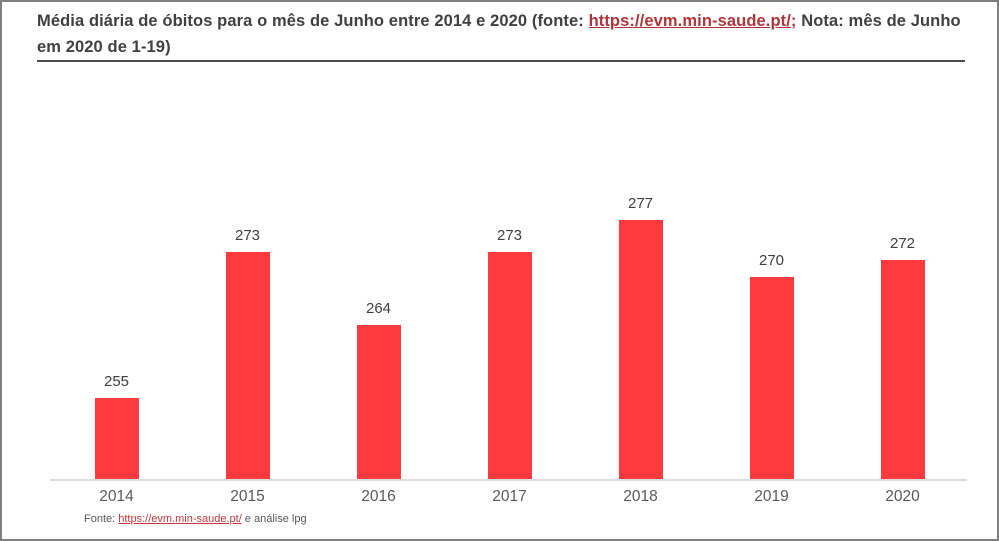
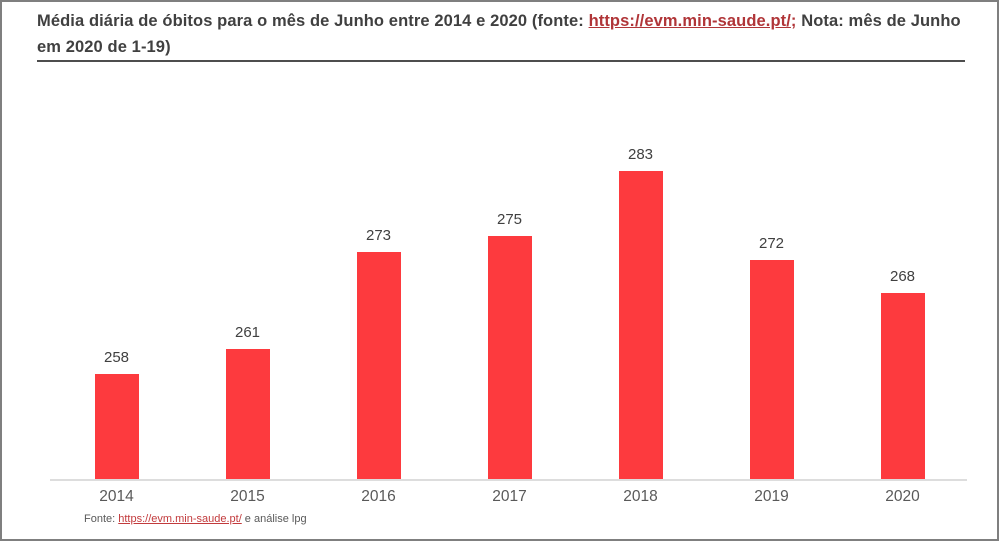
2014: 255 -> 258
2015: 273 -> 261
2016: 264 -> 273
2017: 273 -> 275
2018: 277 -> 283
2019: 270 -> 272
2020: 272 -> 268
